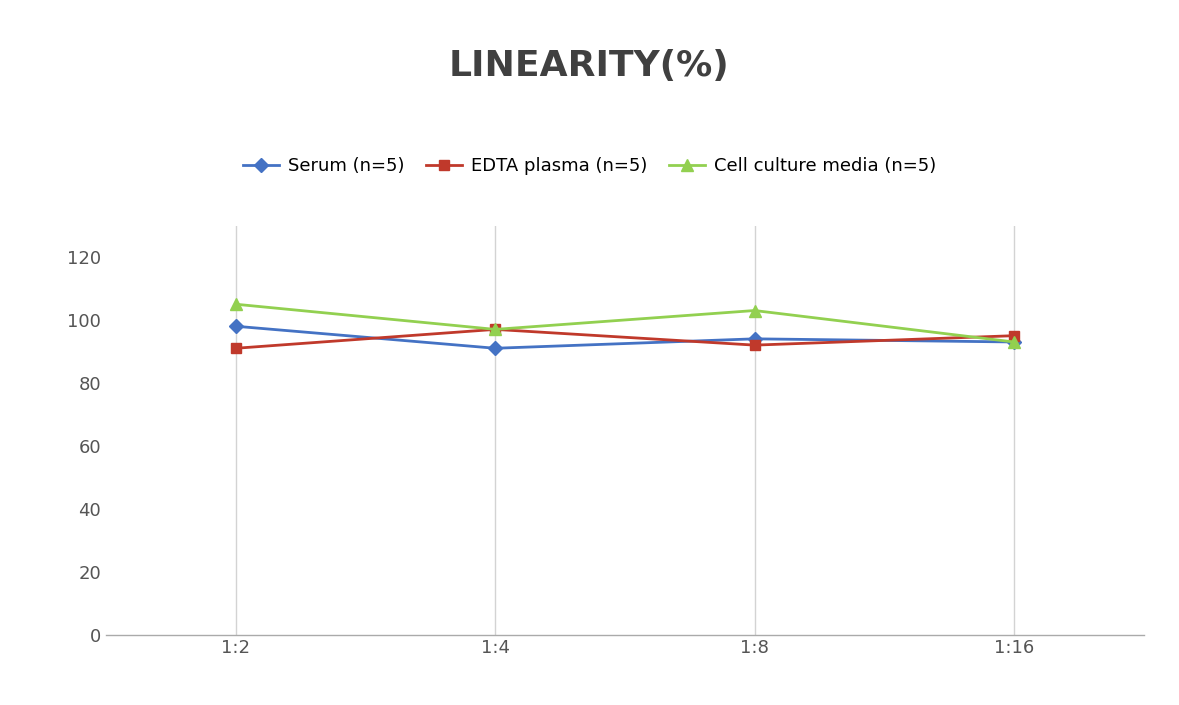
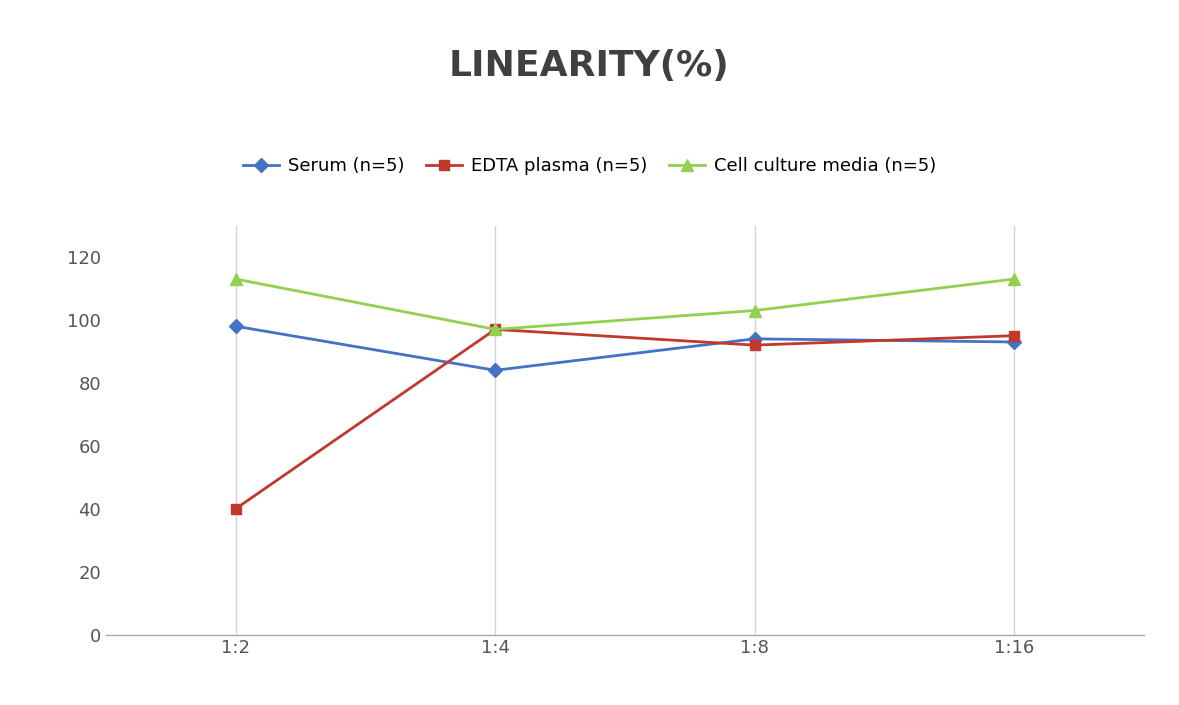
EDTA plasma (n=5)/1:2: 91 -> 40
Cell culture media (n=5)/1:2: 105 -> 113
Serum (n=5)/1:4: 91 -> 84
Cell culture media (n=5)/1:16: 93 -> 113
